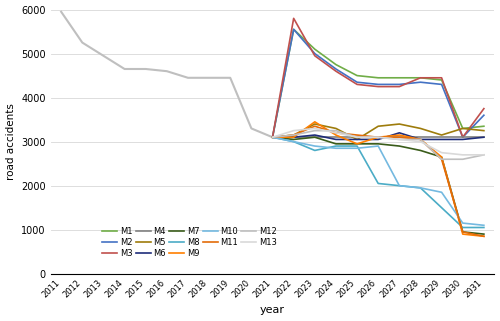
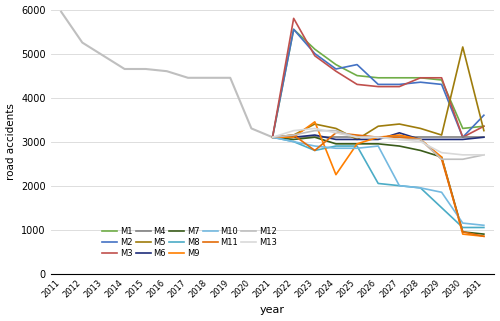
M11/2023: 3350 -> 2800
M9/2024: 3150 -> 2250
M2/2025: 4350 -> 4750
M5/2030: 3300 -> 5150
M3/2031: 3750 -> 3350
